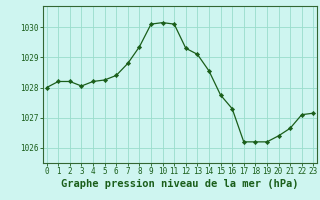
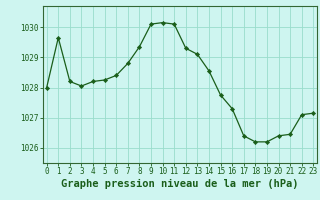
1: 1028.20 -> 1029.65
17: 1026.20 -> 1026.40
21: 1026.65 -> 1026.45
